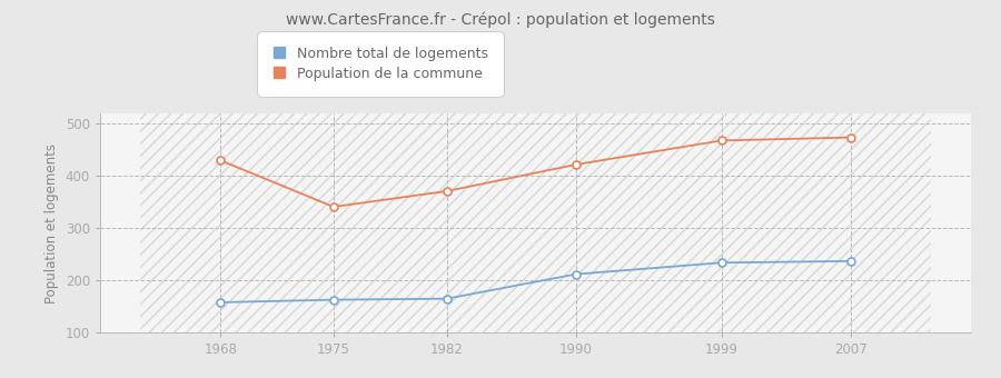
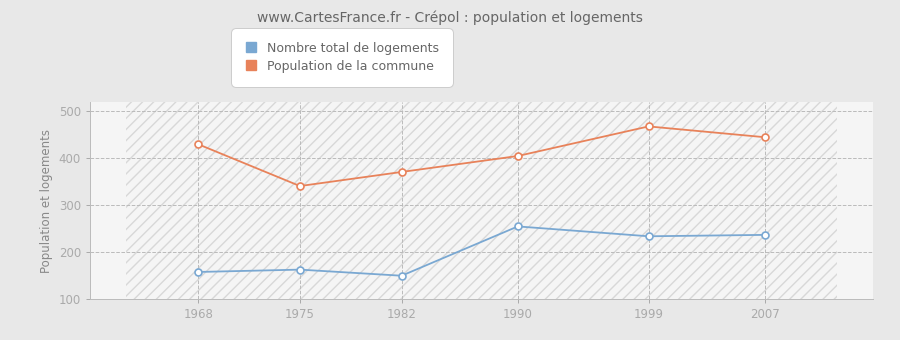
Nombre total de logements/1982: 165 -> 150
Nombre total de logements/1990: 212 -> 255
Population de la commune/1990: 422 -> 405
Population de la commune/2007: 474 -> 445
